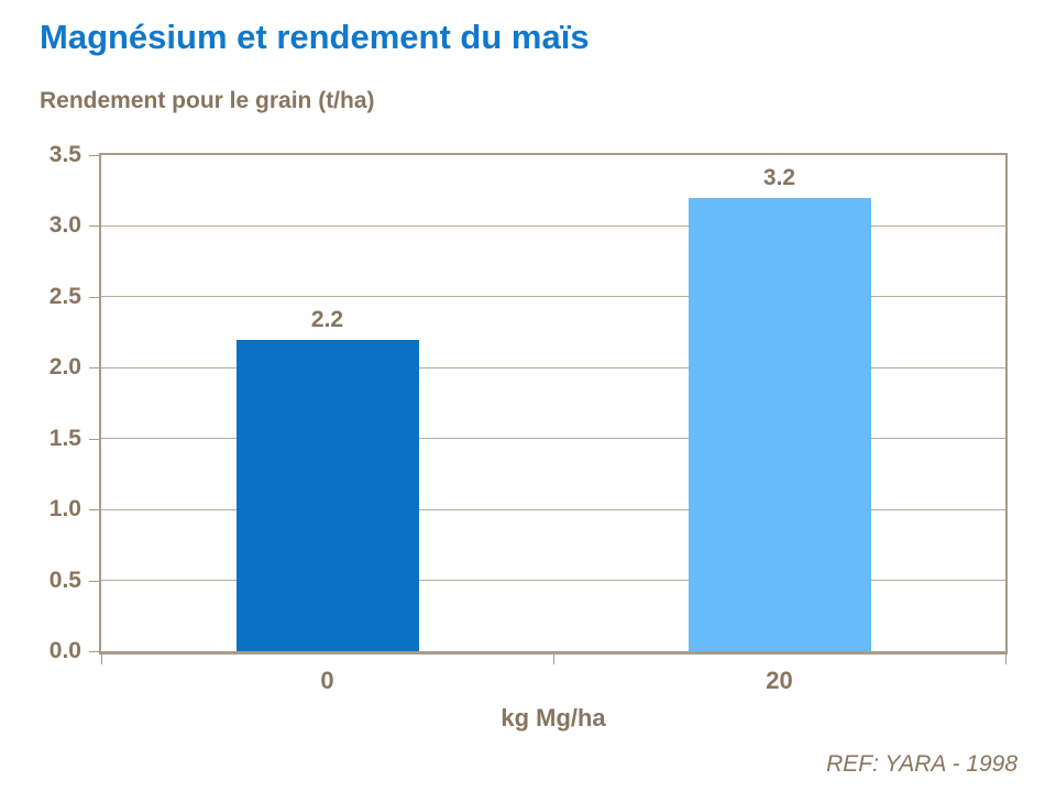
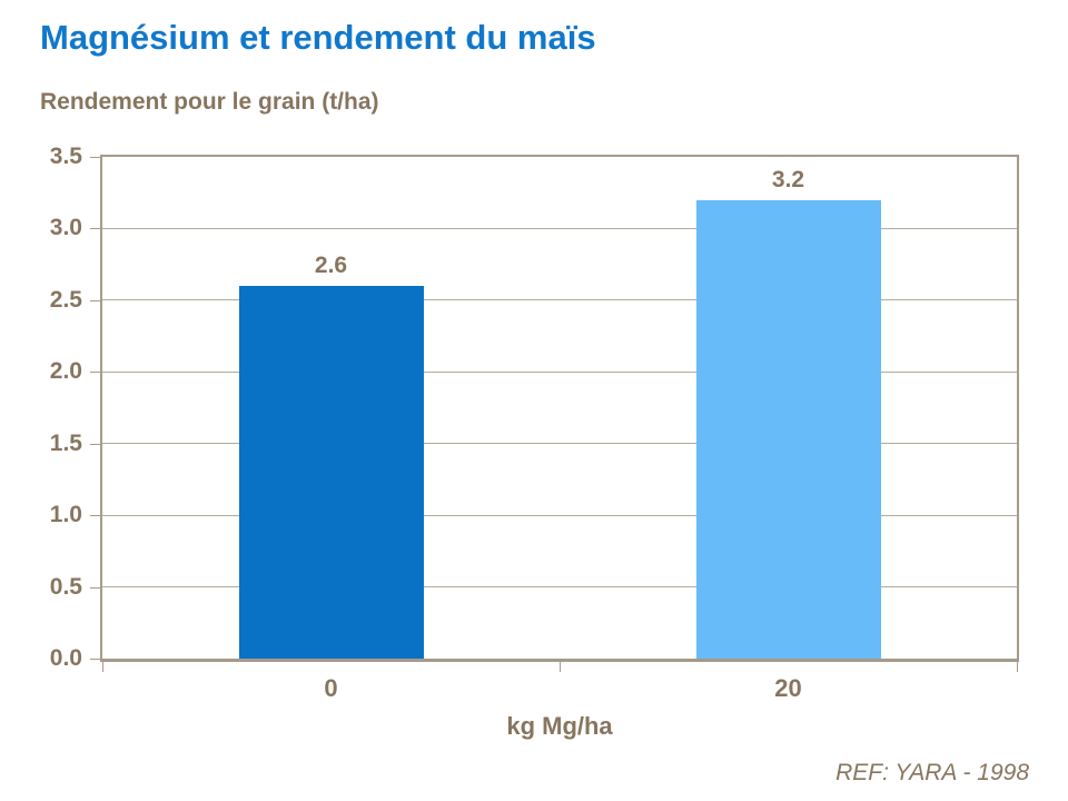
0: 2.2 -> 2.6
